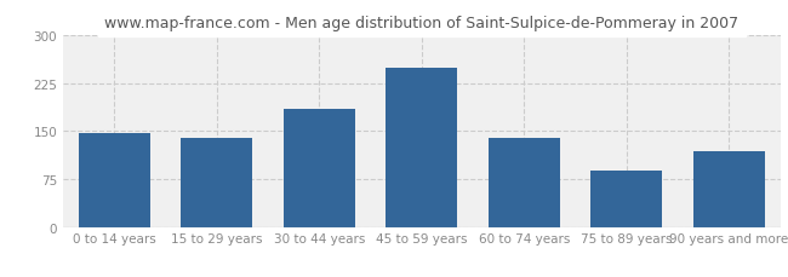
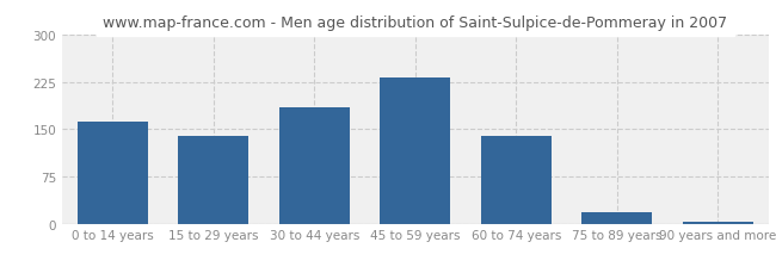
0 to 14 years: 146 -> 162
45 to 59 years: 248 -> 232
75 to 89 years: 88 -> 18
90 years and more: 118 -> 3
